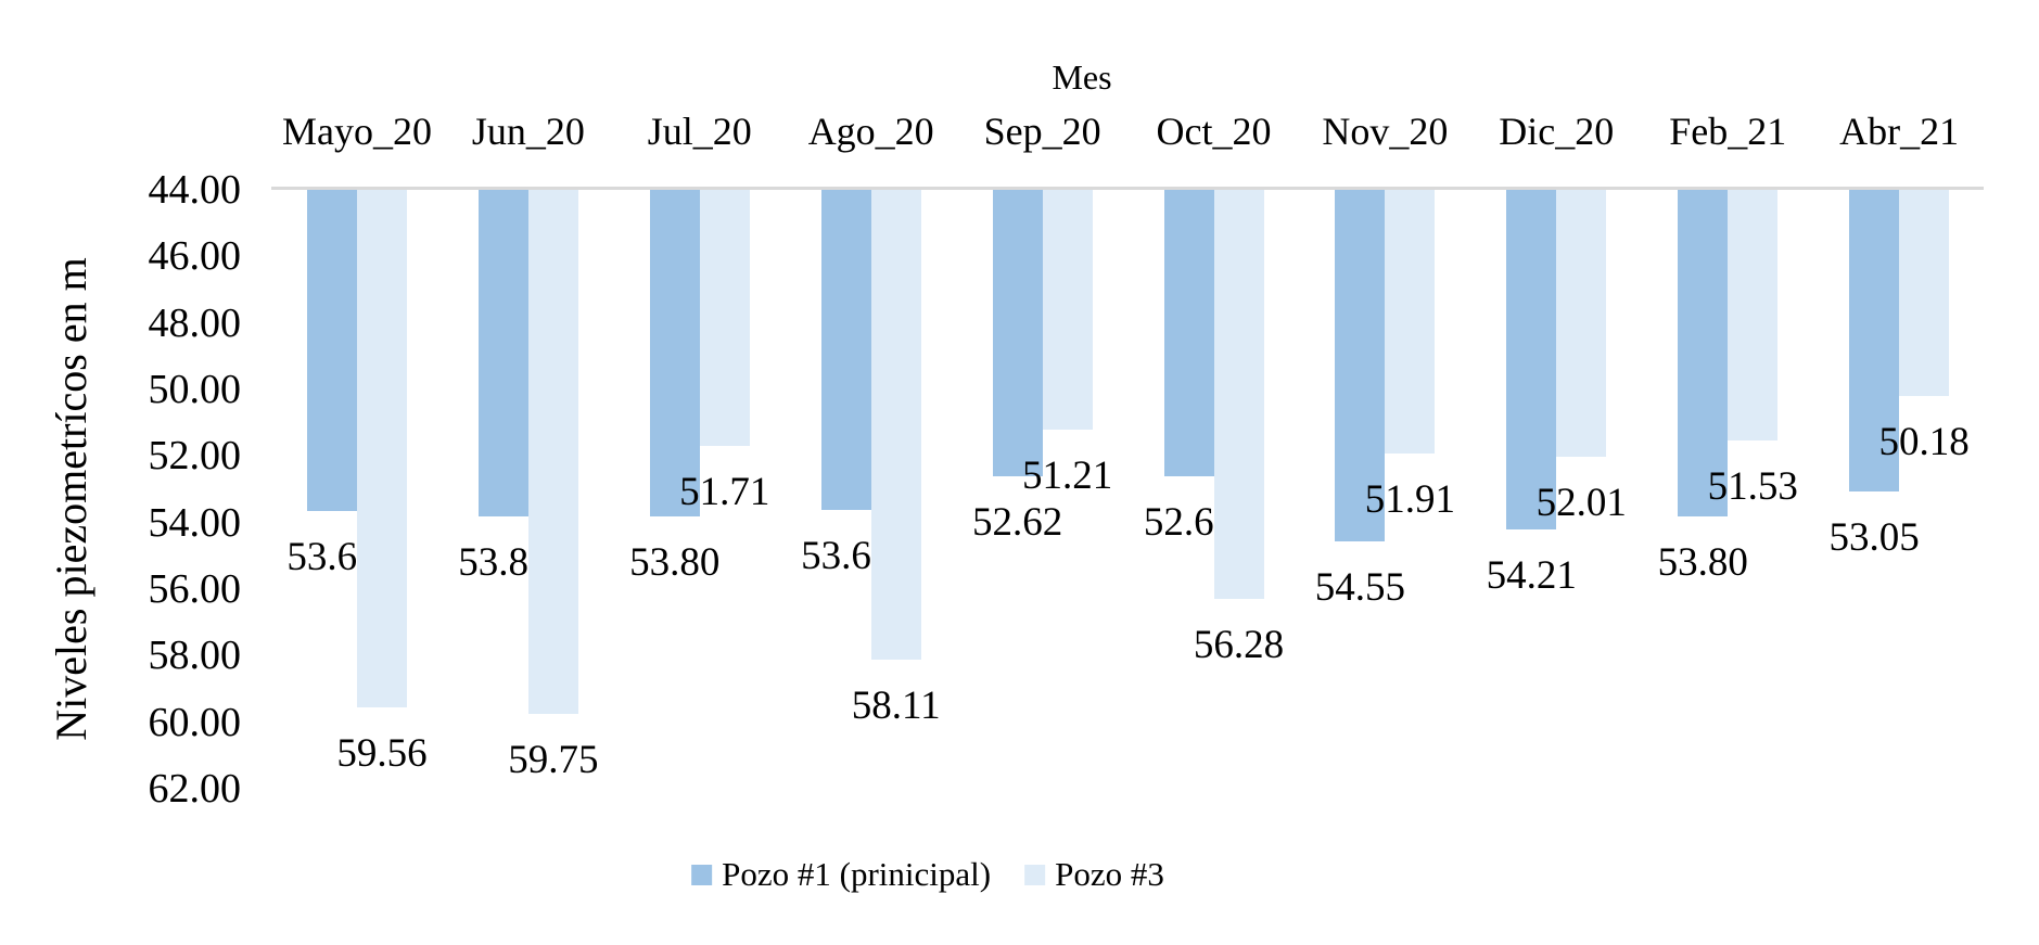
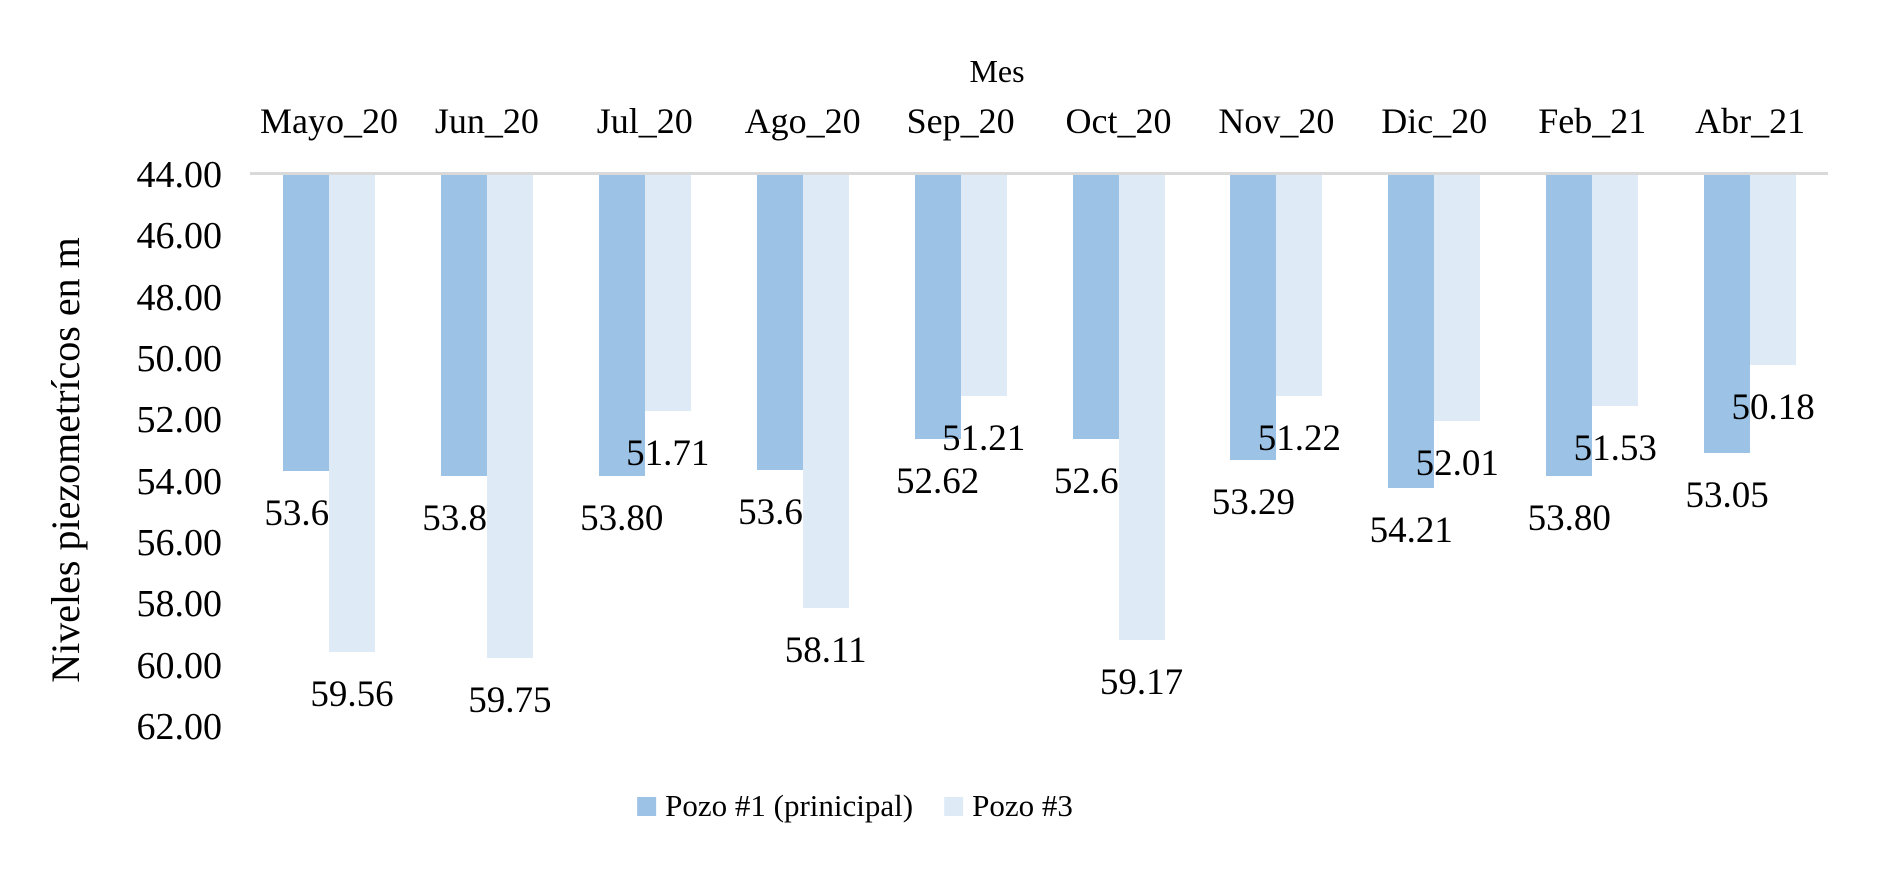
Pozo #3/Oct_20: 56.28 -> 59.17
Pozo #1 (prinicipal)/Nov_20: 54.55 -> 53.29
Pozo #3/Nov_20: 51.91 -> 51.22
